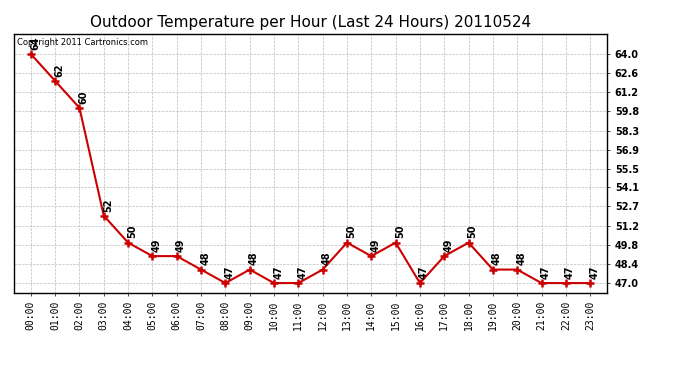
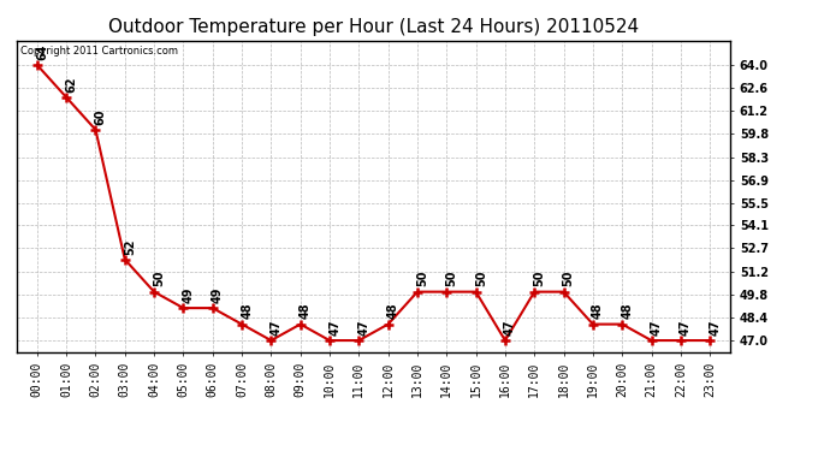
14:00: 49 -> 50
17:00: 49 -> 50
